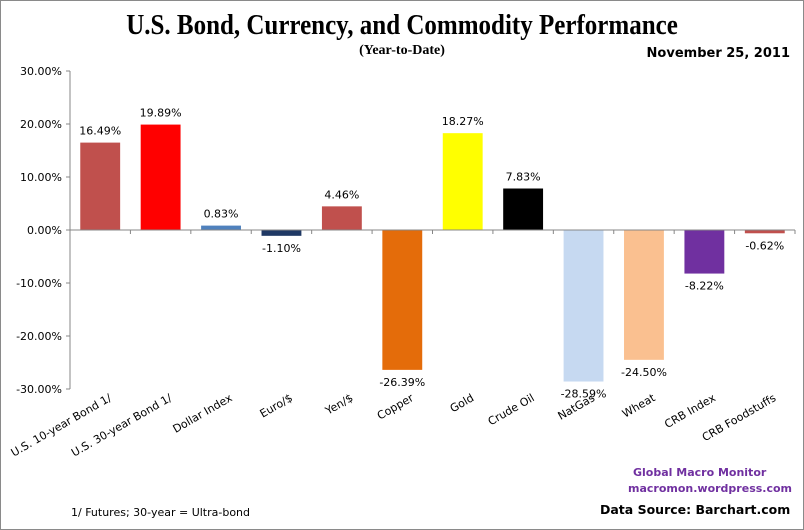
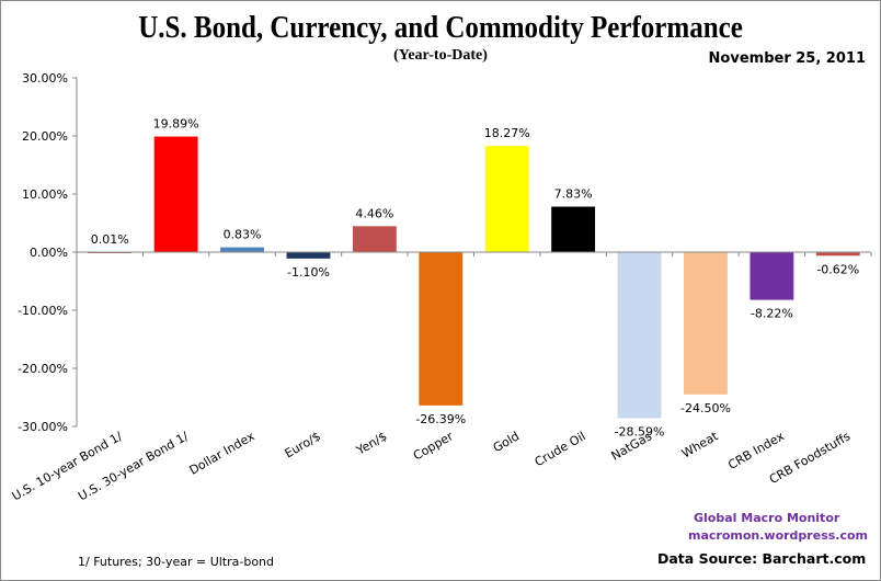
U.S. 10-year Bond 1/: 16.49% -> 0.01%
